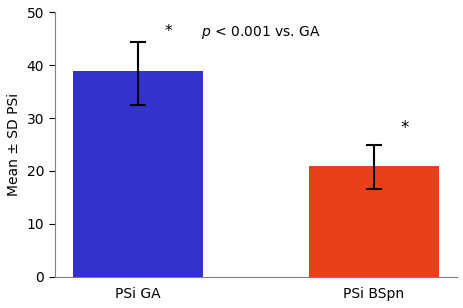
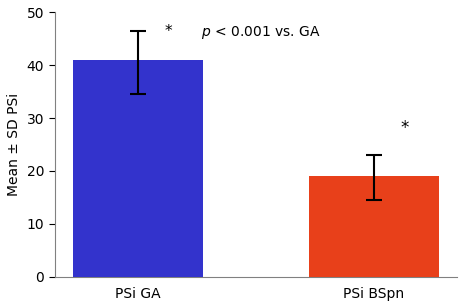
PSi GA: 39 -> 41
PSi BSpn: 21 -> 19
